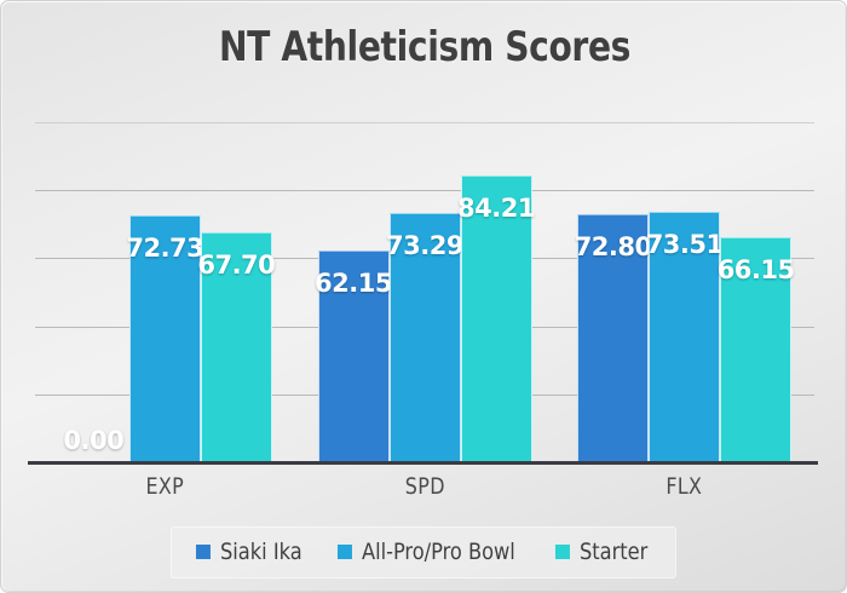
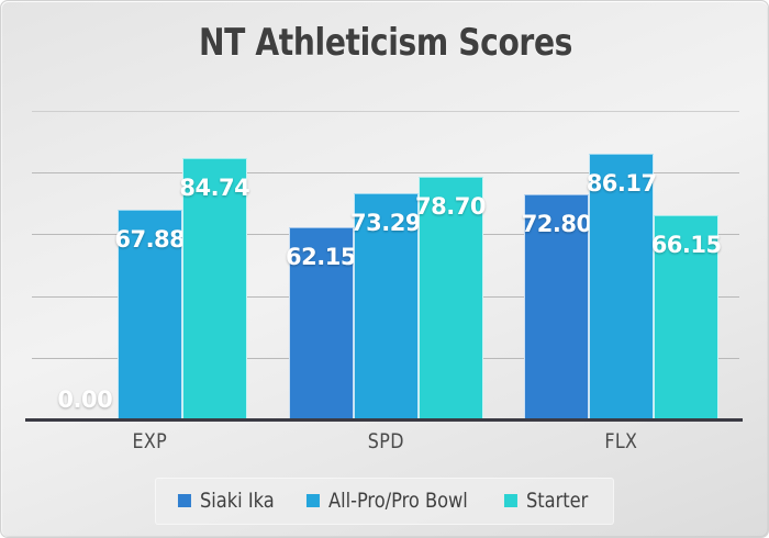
All-Pro/Pro Bowl/EXP: 72.73 -> 67.88
Starter/EXP: 67.70 -> 84.74
Starter/SPD: 84.21 -> 78.70
All-Pro/Pro Bowl/FLX: 73.51 -> 86.17
